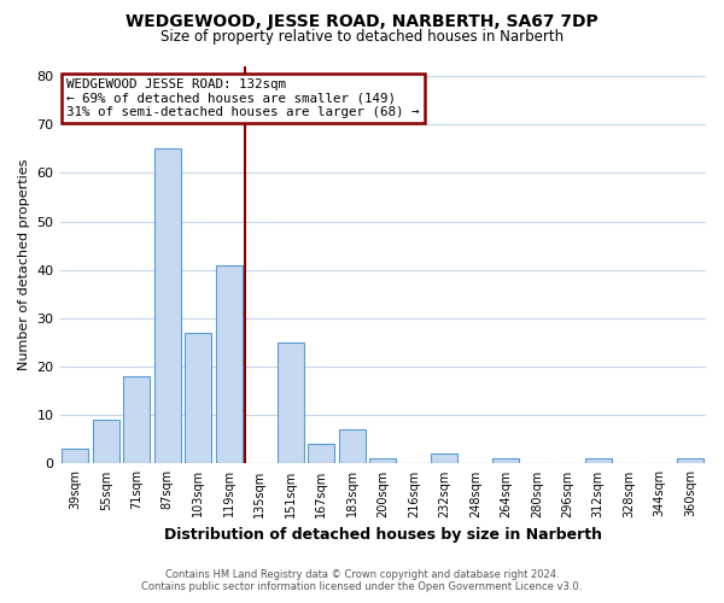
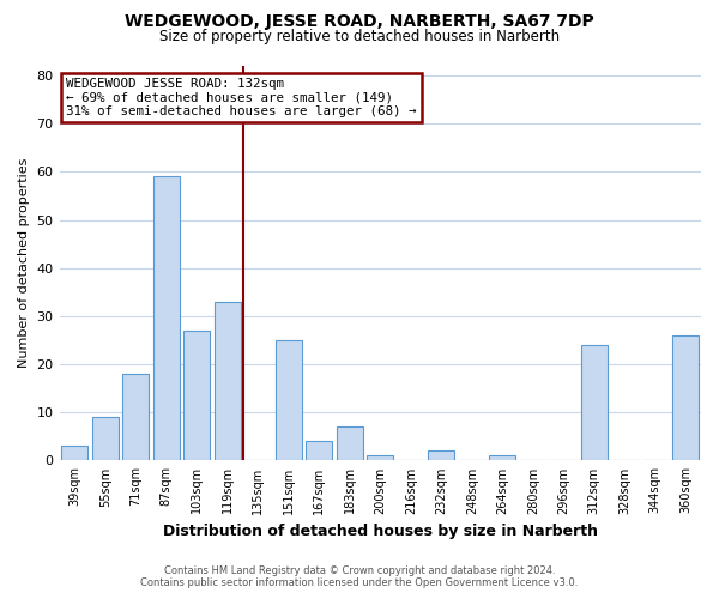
87sqm: 65 -> 59
119sqm: 41 -> 33
312sqm: 1 -> 24
360sqm: 1 -> 26
